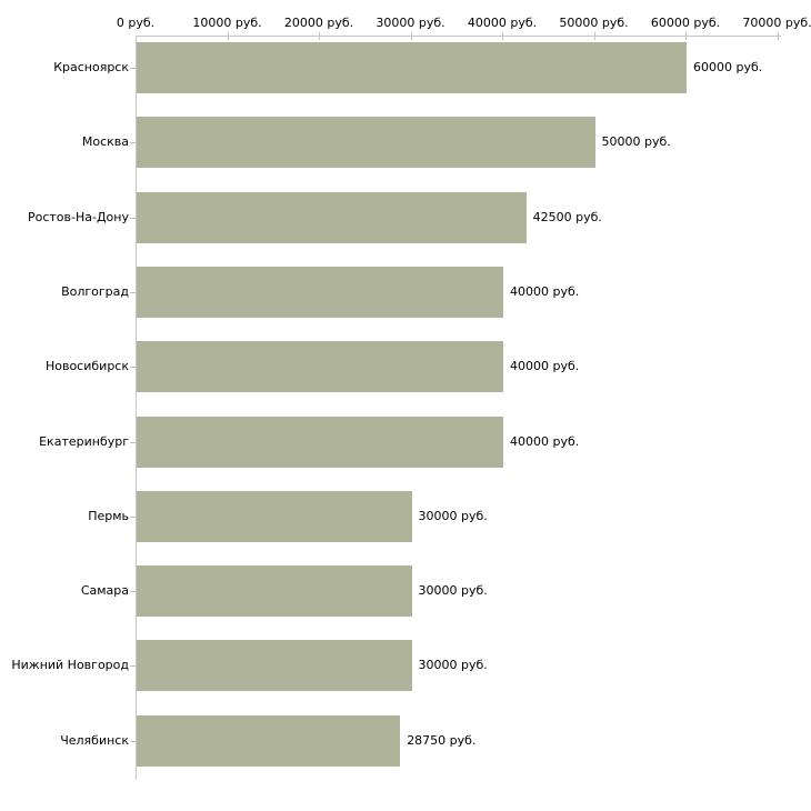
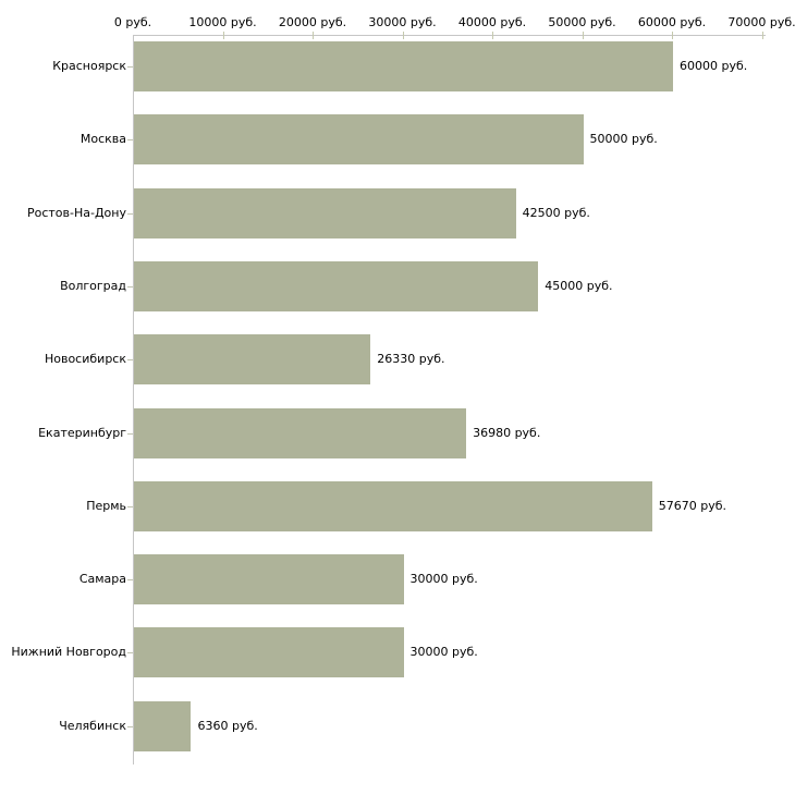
Волгоград: 40000 -> 45000
Новосибирск: 40000 -> 26330
Екатеринбург: 40000 -> 36980
Пермь: 30000 -> 57670
Челябинск: 28750 -> 6360
